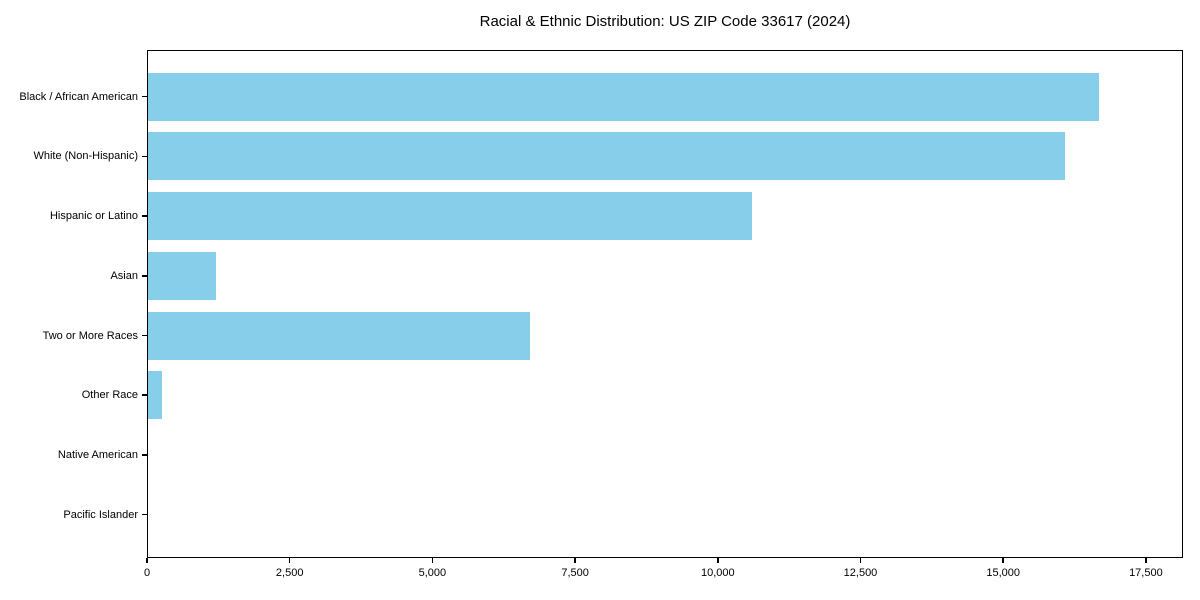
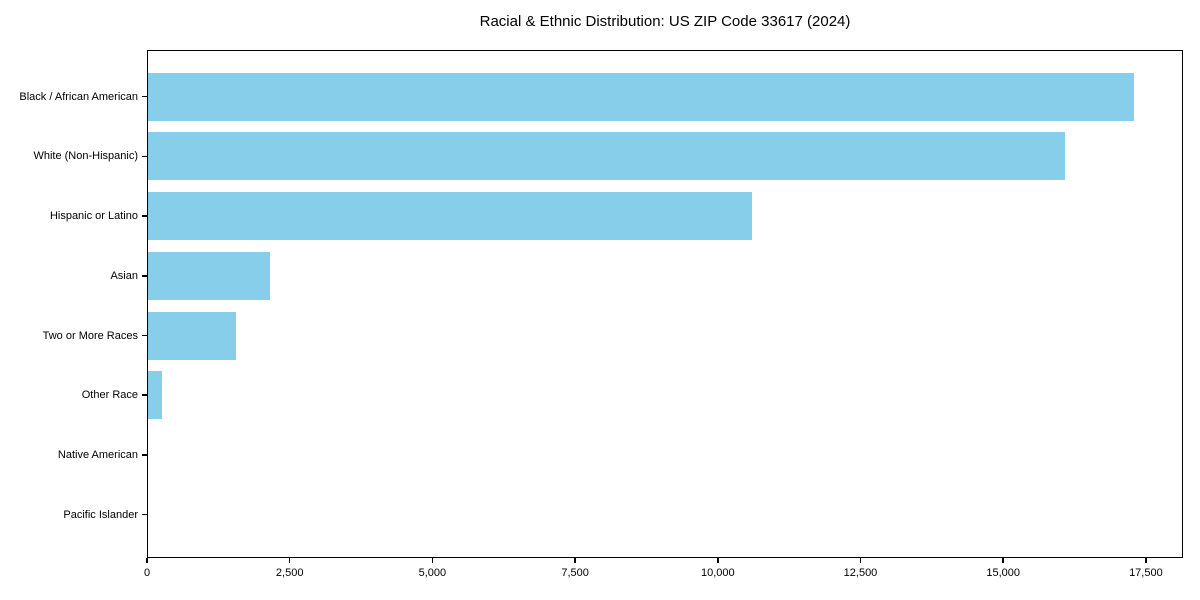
Black / African American: 16700 -> 17300
Asian: 1200 -> 2200
Two or More Races: 6700 -> 1600
